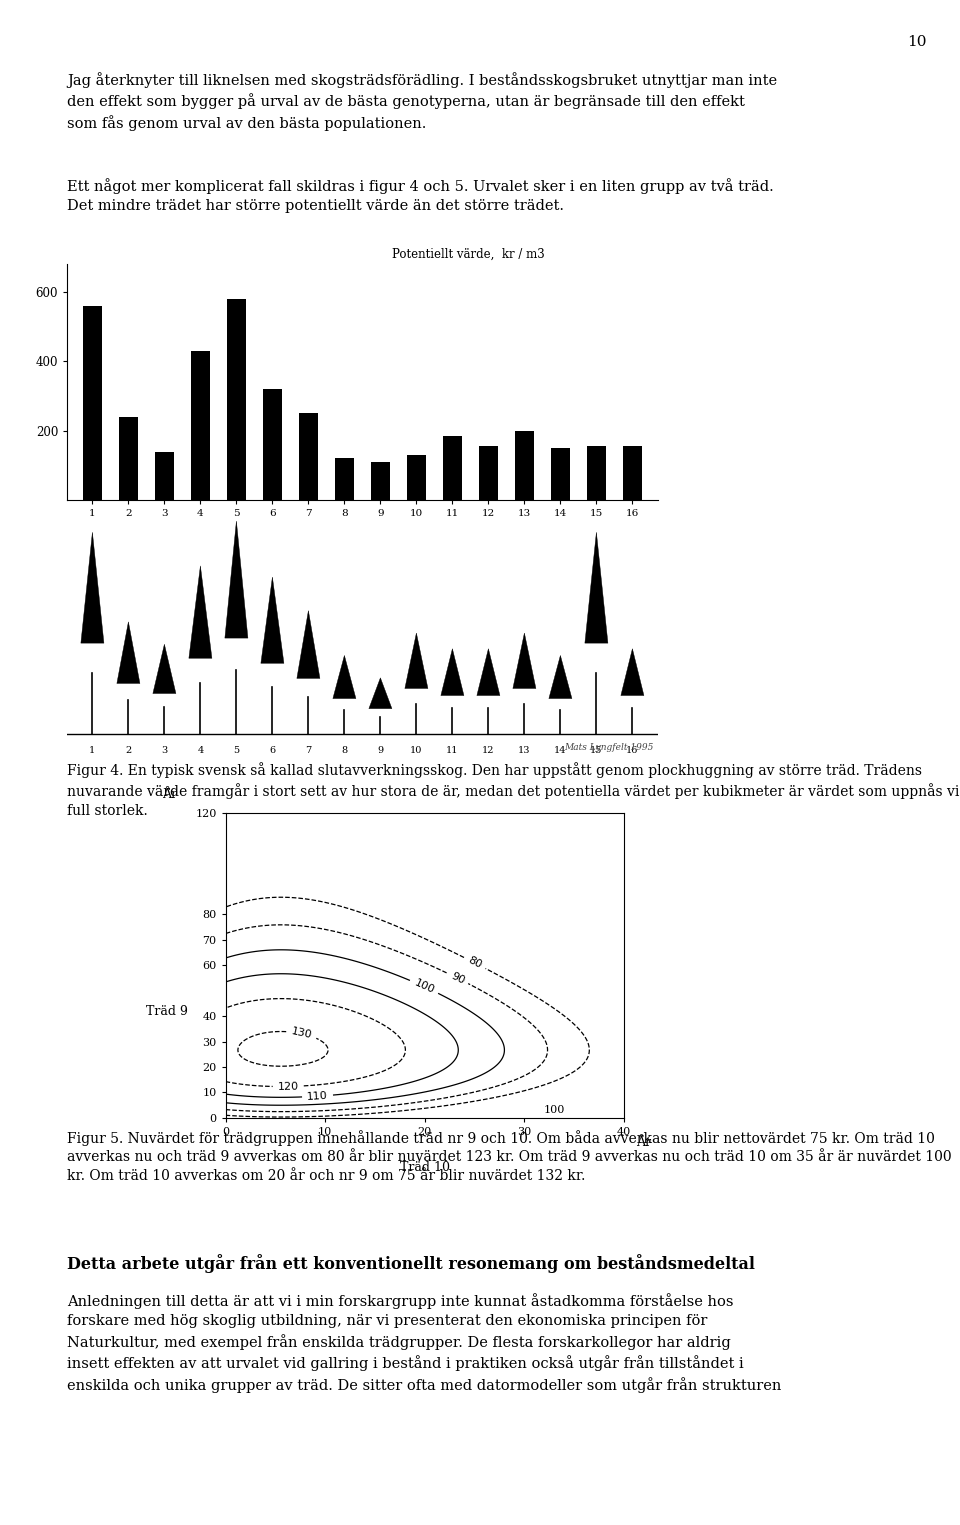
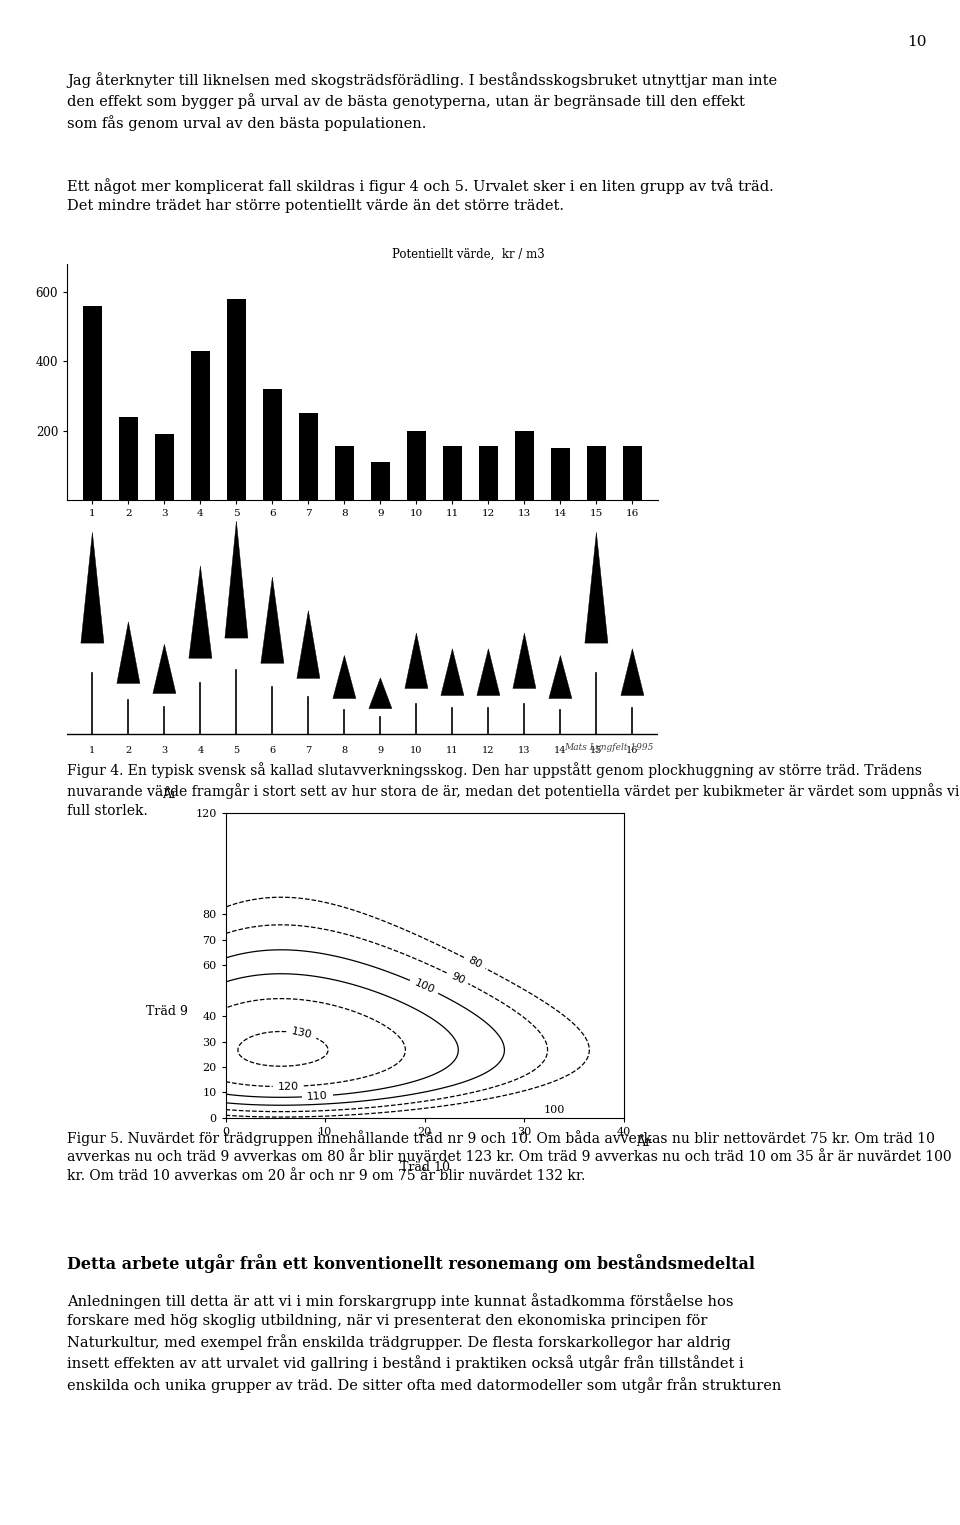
3: 140 -> 190
8: 120 -> 155
10: 130 -> 200
11: 185 -> 155
